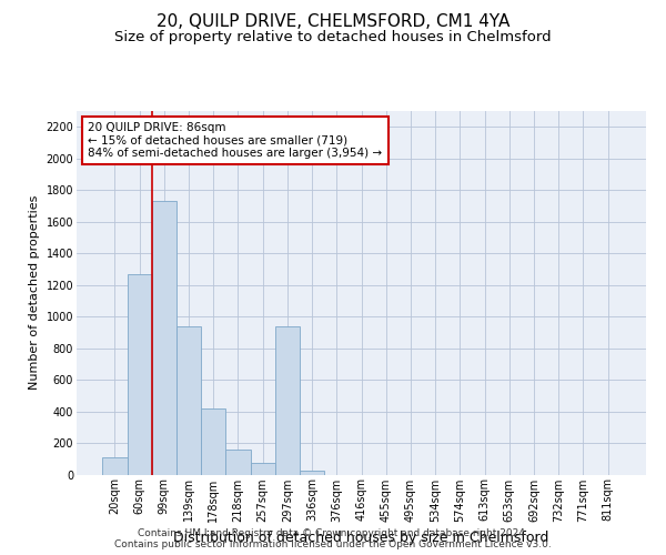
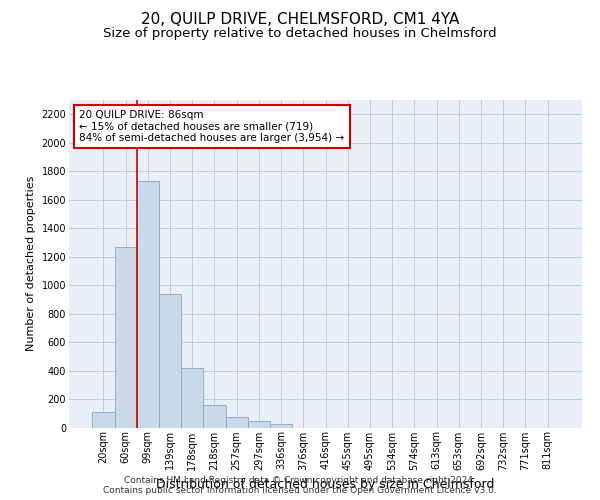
297sqm: 940 -> 40
